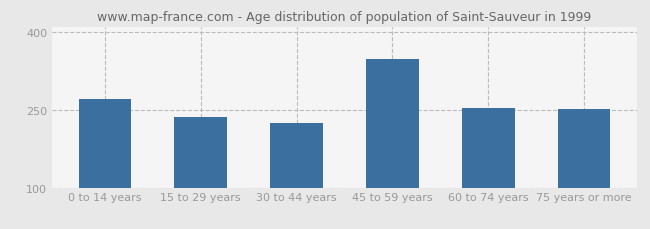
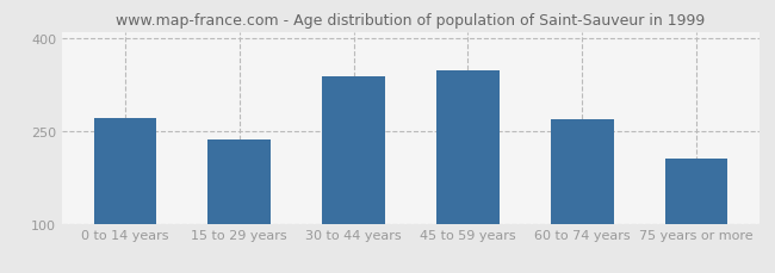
30 to 44 years: 224 -> 338
60 to 74 years: 254 -> 268
75 years or more: 252 -> 205
